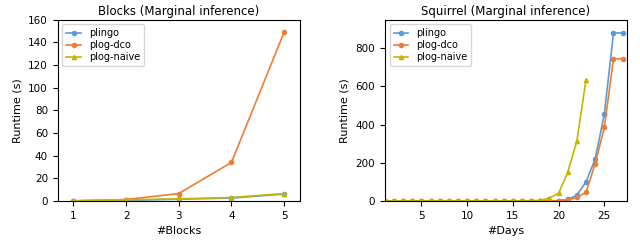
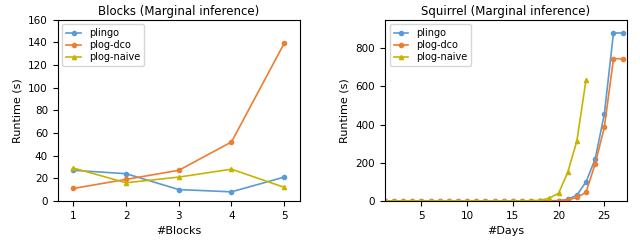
Blocks (Marginal inference)/plingo/1: 0 -> 27
Blocks (Marginal inference)/plog-dco/1: 0 -> 11
Blocks (Marginal inference)/plog-naive/1: 0 -> 29
Blocks (Marginal inference)/plingo/2: 0 -> 24
Blocks (Marginal inference)/plog-dco/2: 1 -> 19
Blocks (Marginal inference)/plog-naive/2: 1 -> 16
Blocks (Marginal inference)/plingo/3: 2 -> 10
Blocks (Marginal inference)/plog-dco/3: 6 -> 27
Blocks (Marginal inference)/plog-naive/3: 2 -> 21
Blocks (Marginal inference)/plingo/4: 2 -> 8
Blocks (Marginal inference)/plog-dco/4: 34 -> 52
Blocks (Marginal inference)/plog-naive/4: 3 -> 28
Blocks (Marginal inference)/plingo/5: 6 -> 21
Blocks (Marginal inference)/plog-dco/5: 149 -> 139
Blocks (Marginal inference)/plog-naive/5: 6 -> 12
